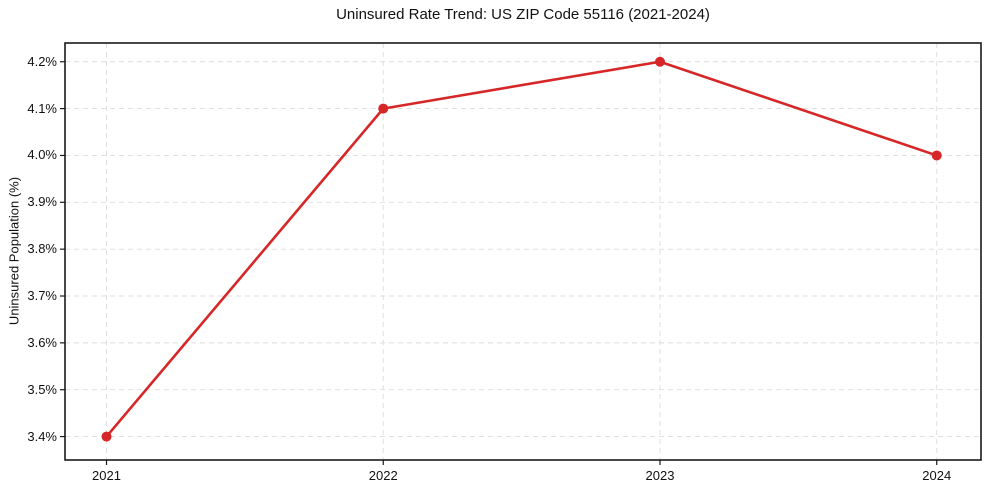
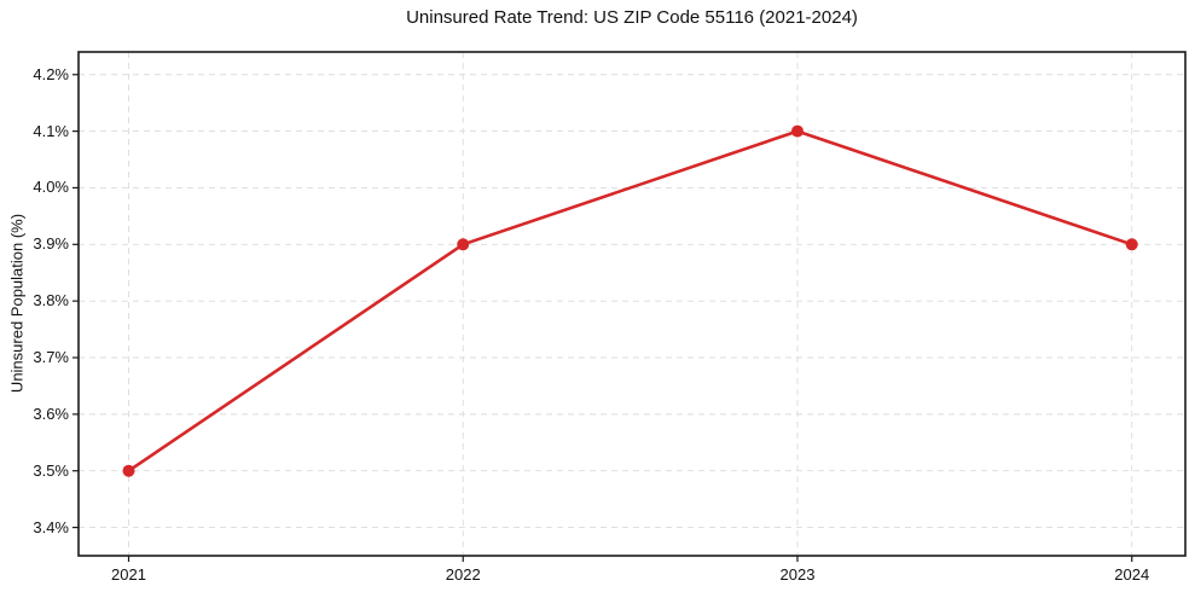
2021: 3.4% -> 3.5%
2022: 4.1% -> 3.9%
2023: 4.2% -> 4.1%
2024: 4.0% -> 3.9%
